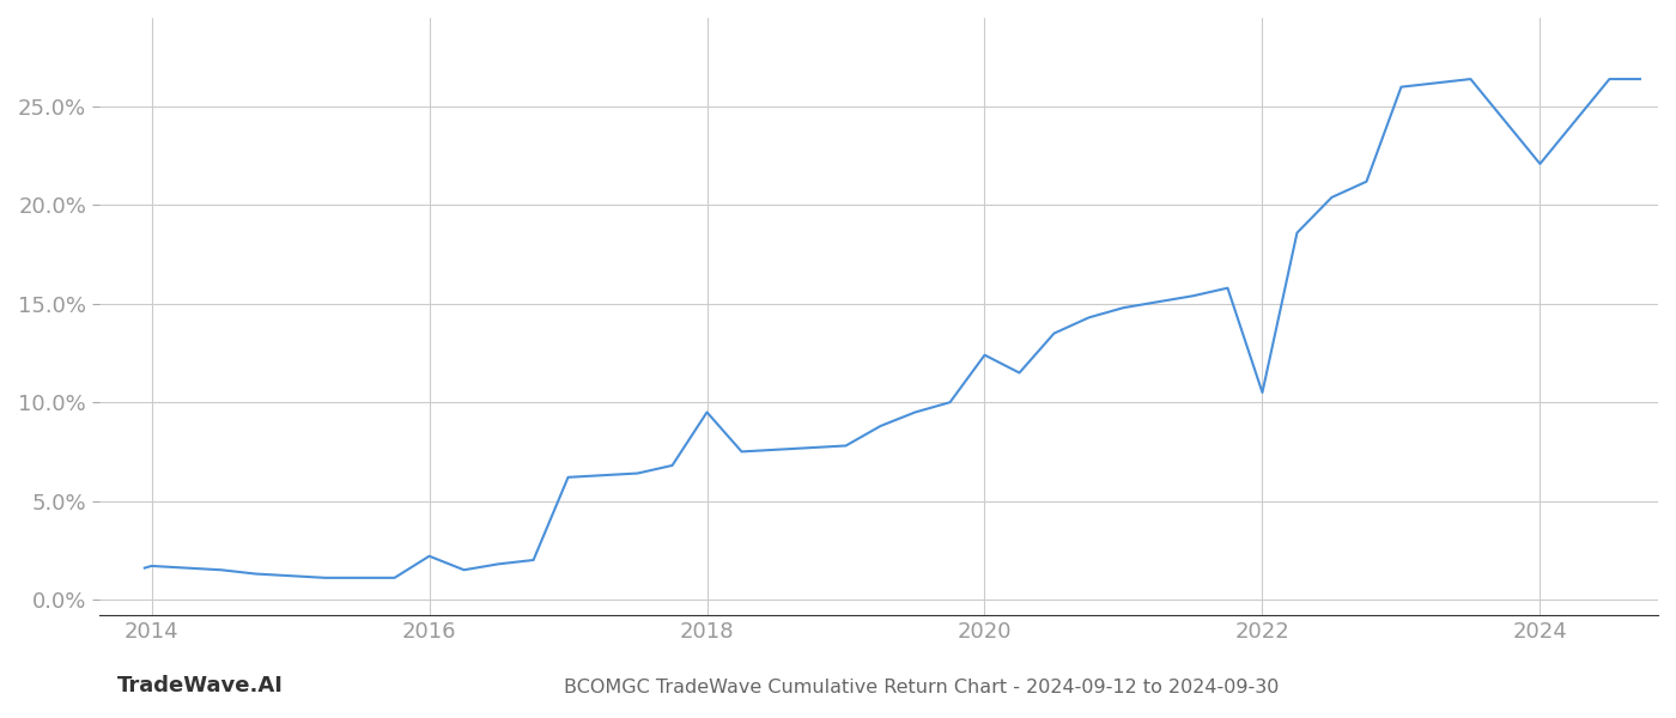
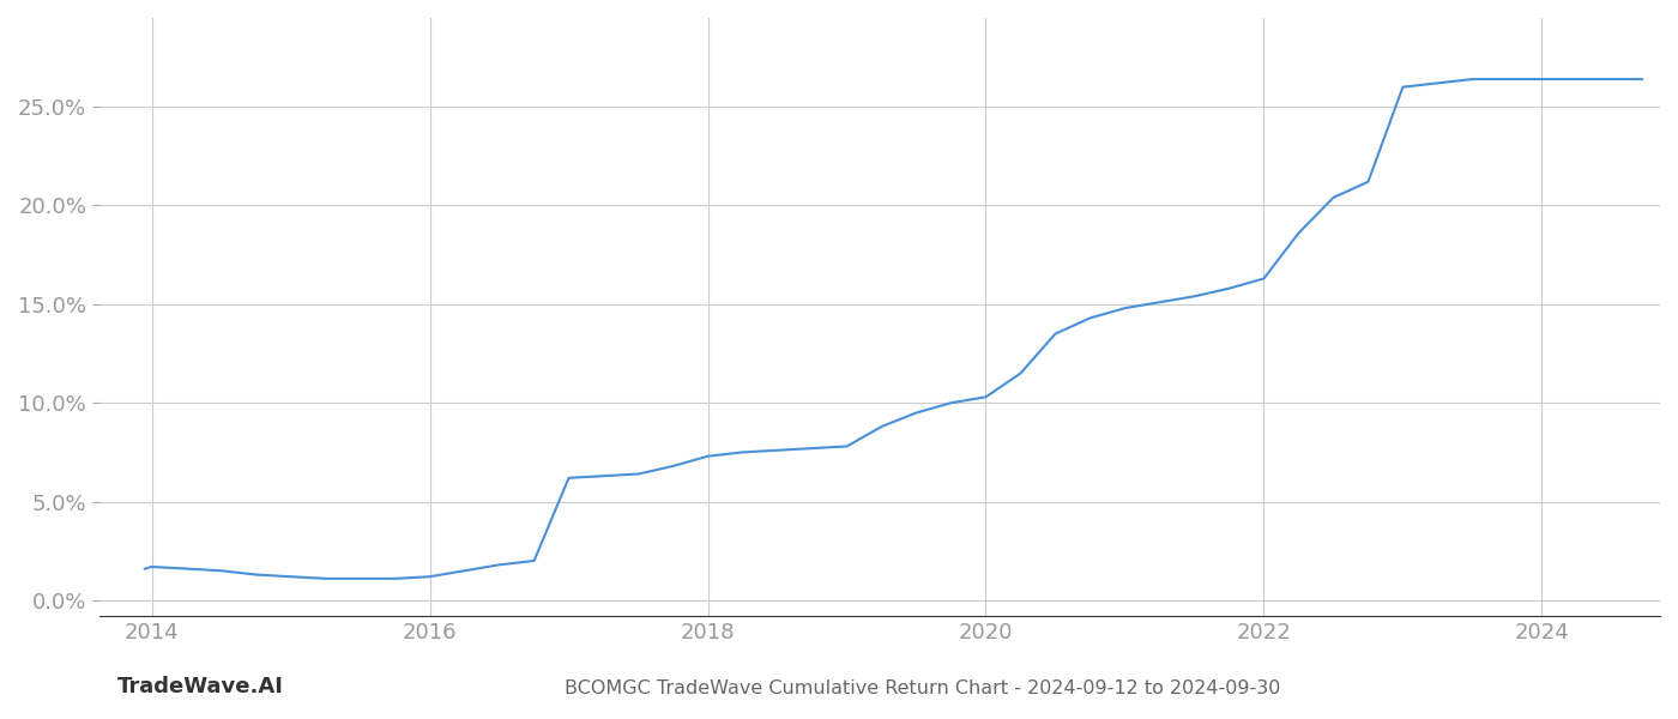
2016: 2.2% -> 1.2%
2018: 9.5% -> 7.3%
2020: 12.4% -> 10.3%
2022: 10.5% -> 16.3%
2024: 22.1% -> 26.4%
